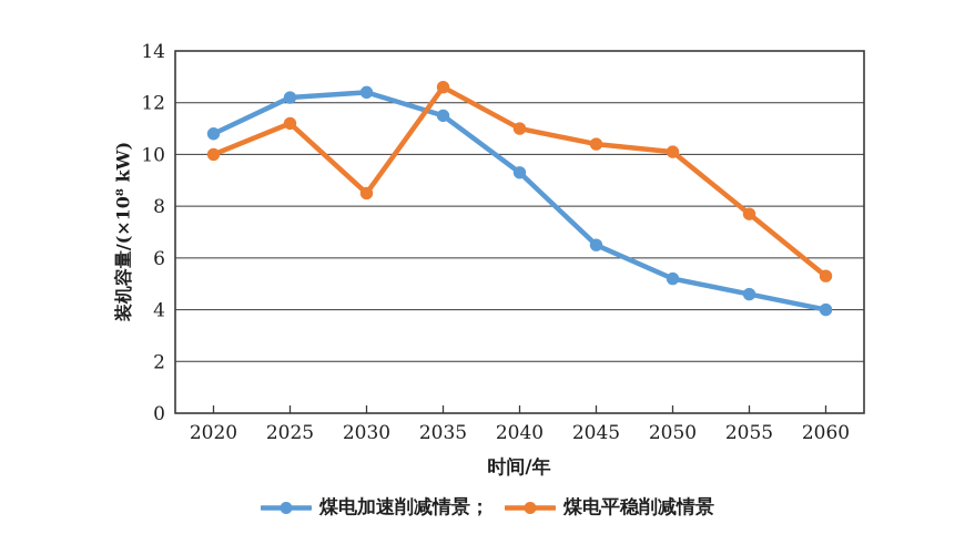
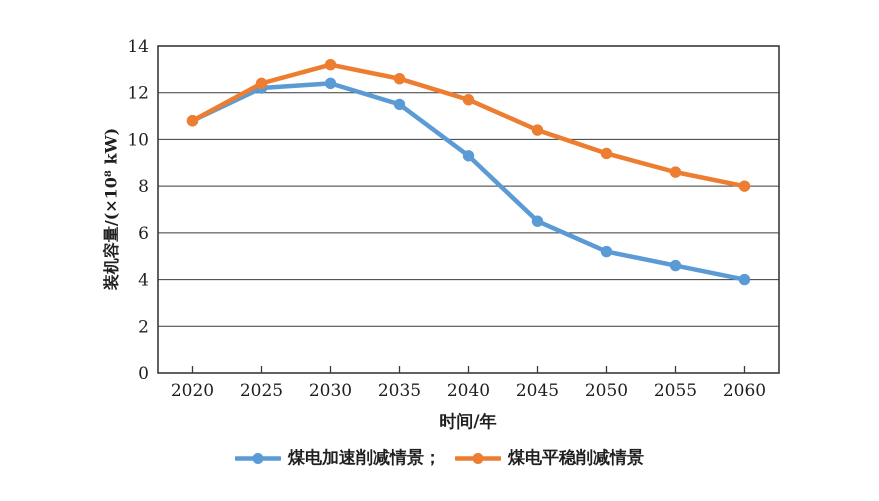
煤电平稳削减情景/2020: 10.0 -> 10.8
煤电平稳削减情景/2025: 11.2 -> 12.4
煤电平稳削减情景/2030: 8.5 -> 13.2
煤电平稳削减情景/2040: 11.0 -> 11.7
煤电平稳削减情景/2050: 10.1 -> 9.4
煤电平稳削减情景/2055: 7.7 -> 8.6
煤电平稳削减情景/2060: 5.3 -> 8.0
